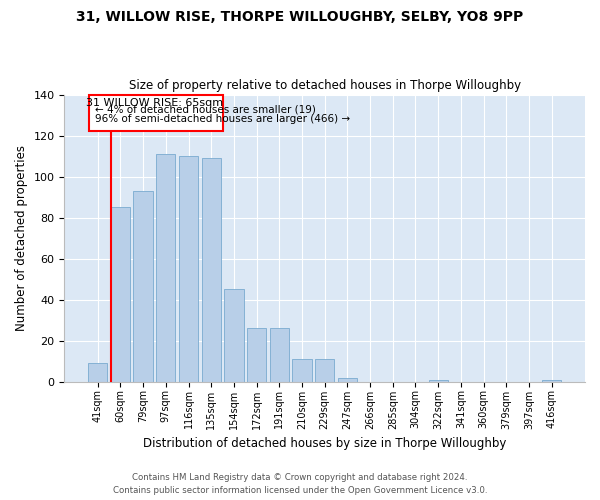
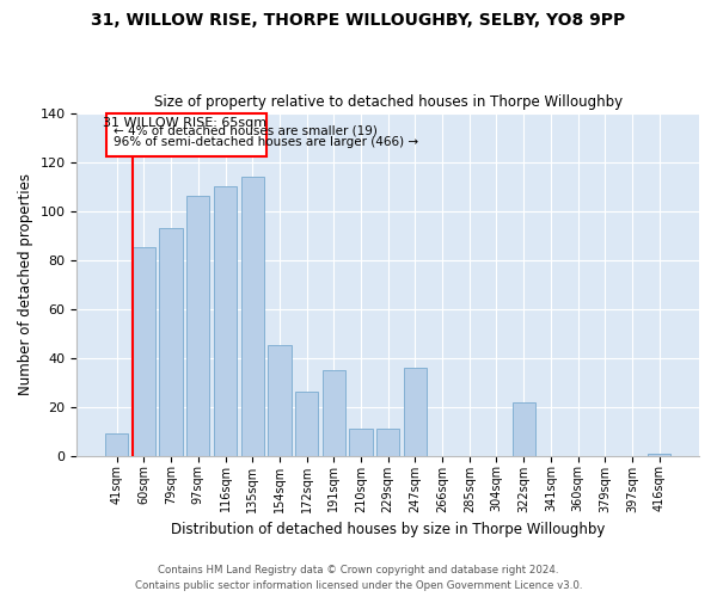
97sqm: 111 -> 106
135sqm: 109 -> 114
191sqm: 26 -> 35
247sqm: 2 -> 36
322sqm: 1 -> 22
